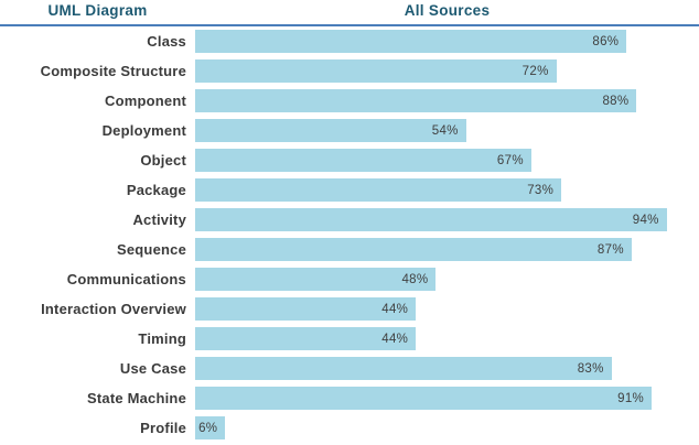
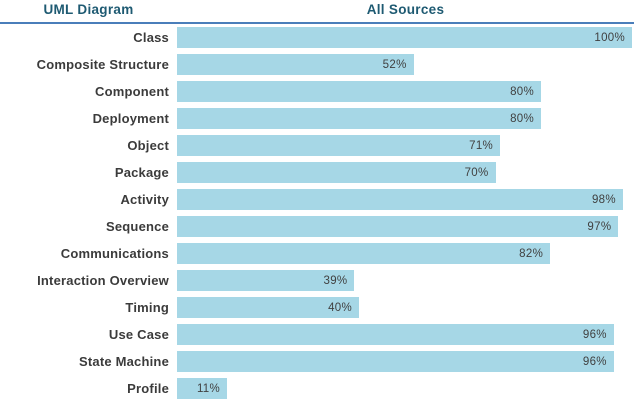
Class: 86% -> 100%
Composite Structure: 72% -> 52%
Component: 88% -> 80%
Deployment: 54% -> 80%
Object: 67% -> 71%
Package: 73% -> 70%
Activity: 94% -> 98%
Sequence: 87% -> 97%
Communications: 48% -> 82%
Interaction Overview: 44% -> 39%
Timing: 44% -> 40%
Use Case: 83% -> 96%
State Machine: 91% -> 96%
Profile: 6% -> 11%
